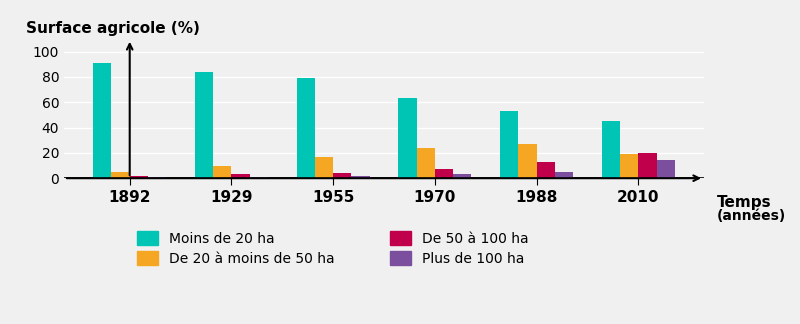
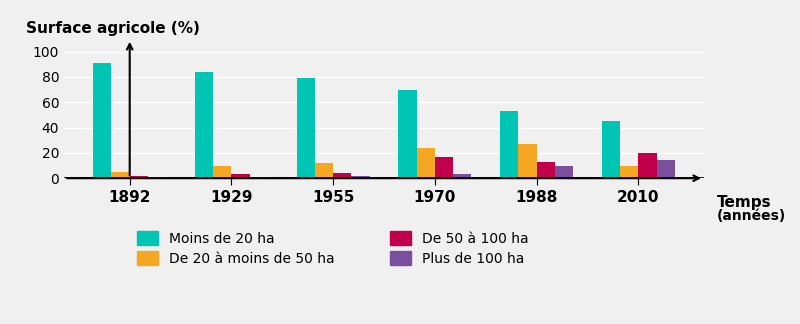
De 20 à moins de 50 ha/1955: 17 -> 12
Moins de 20 ha/1970: 63 -> 70
De 50 à 100 ha/1970: 7 -> 17
Plus de 100 ha/1988: 5 -> 10
De 20 à moins de 50 ha/2010: 19 -> 10
